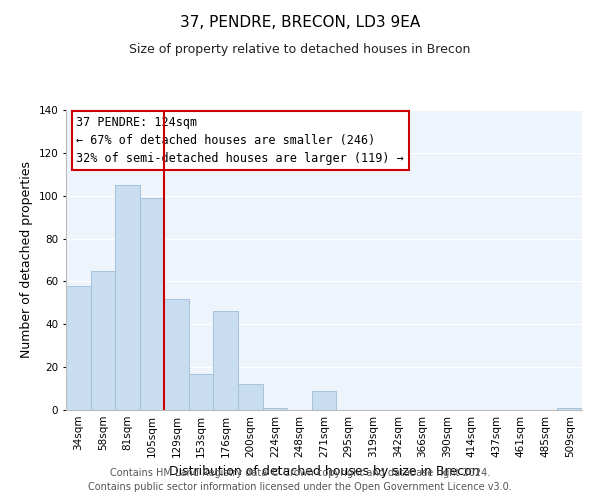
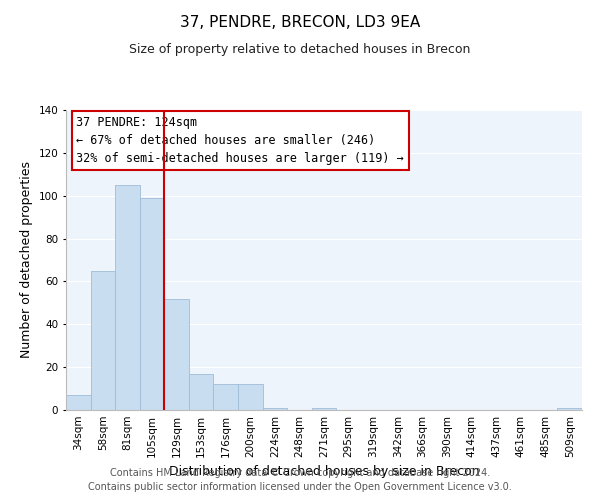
34sqm: 58 -> 7
176sqm: 46 -> 12
271sqm: 9 -> 1
